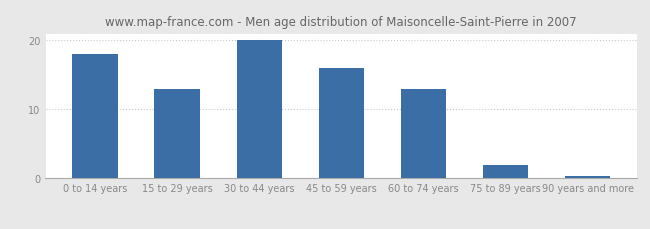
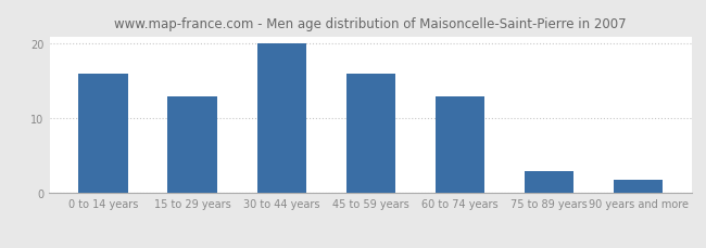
0 to 14 years: 18.0 -> 16.0
75 to 89 years: 2.0 -> 3.0
90 years and more: 0.3 -> 1.8
